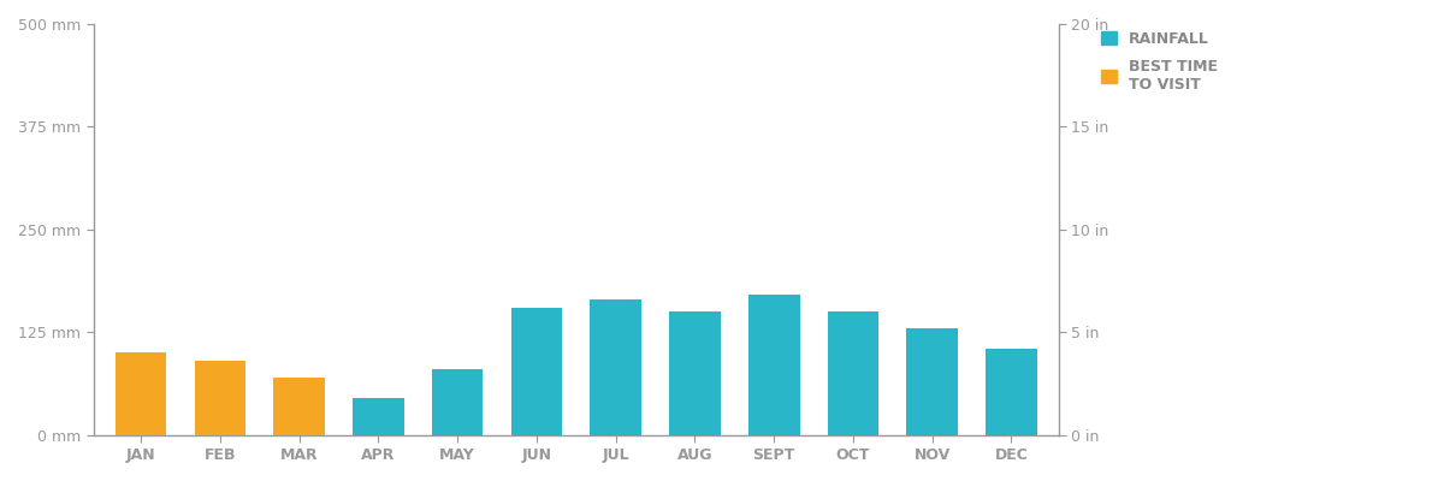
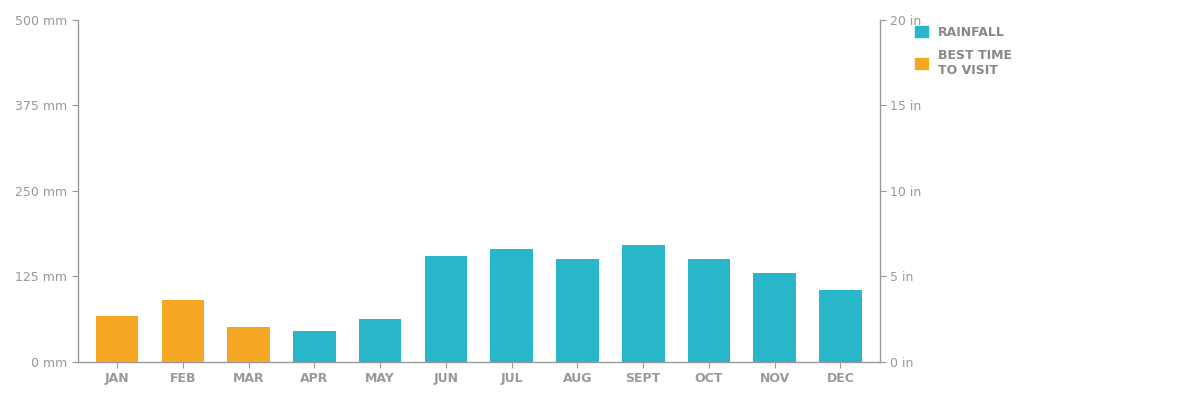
JAN: 100 mm -> 66 mm
MAR: 70 mm -> 50 mm
MAY: 80 mm -> 62 mm
